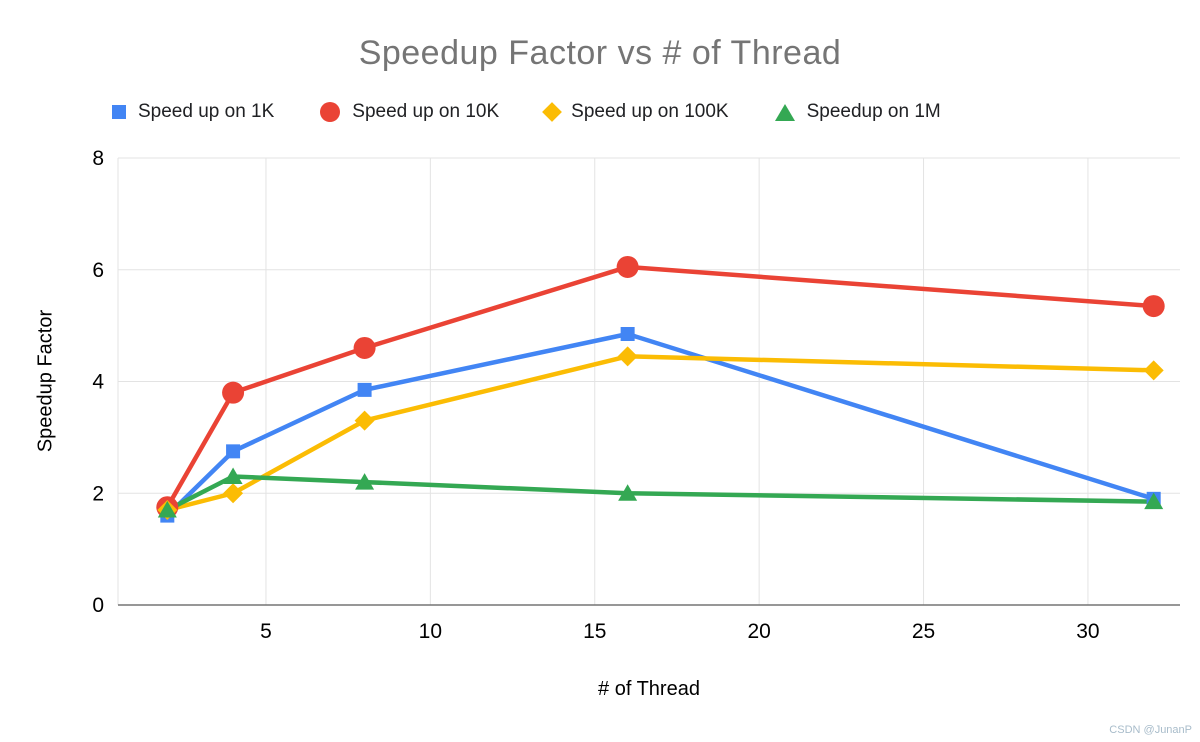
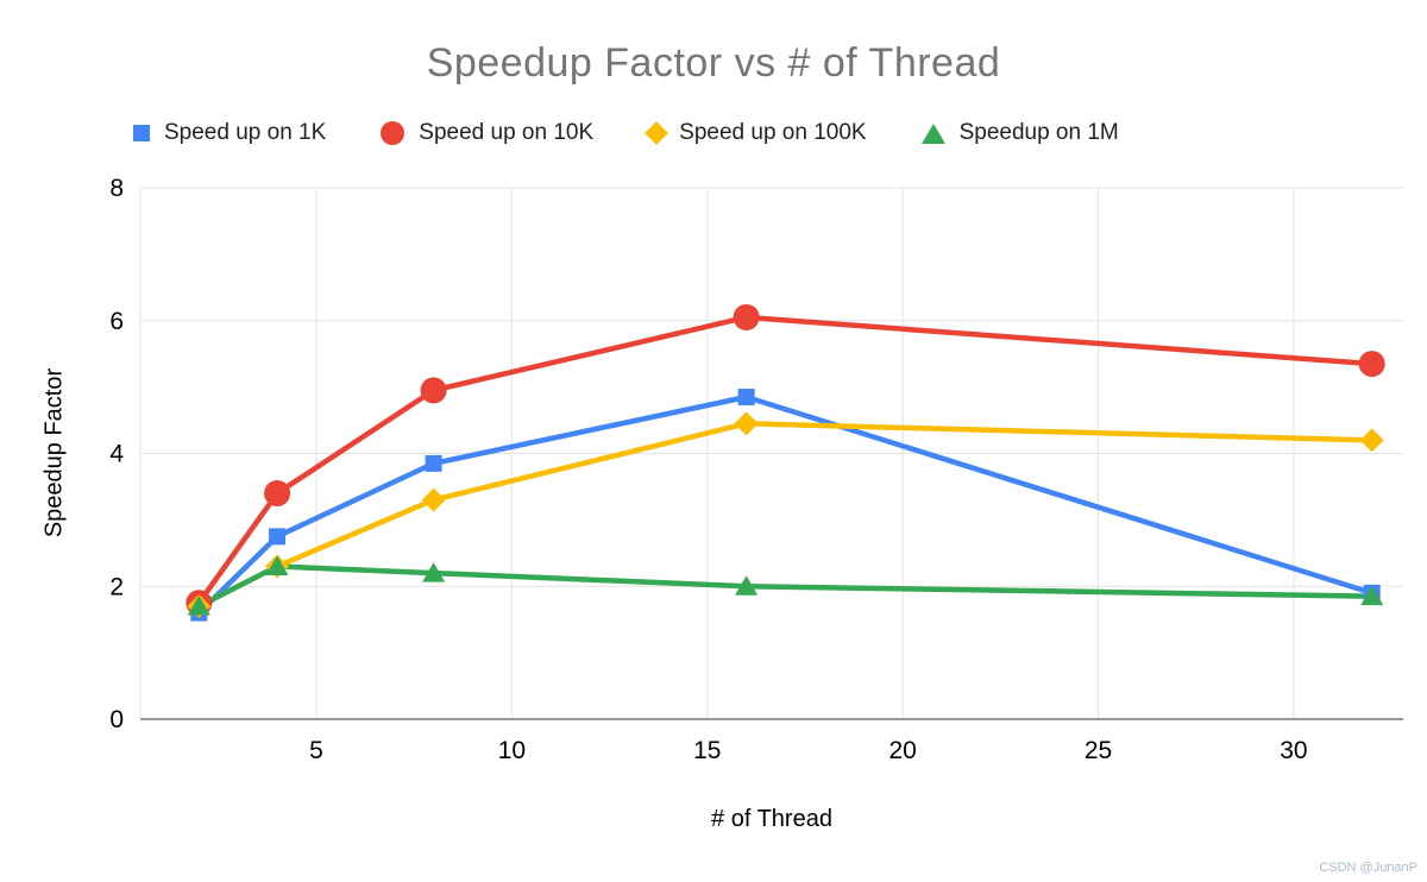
Speed up on 10K/4: 3.8 -> 3.4
Speed up on 100K/4: 2.0 -> 2.3
Speed up on 10K/8: 4.6 -> 5.0
